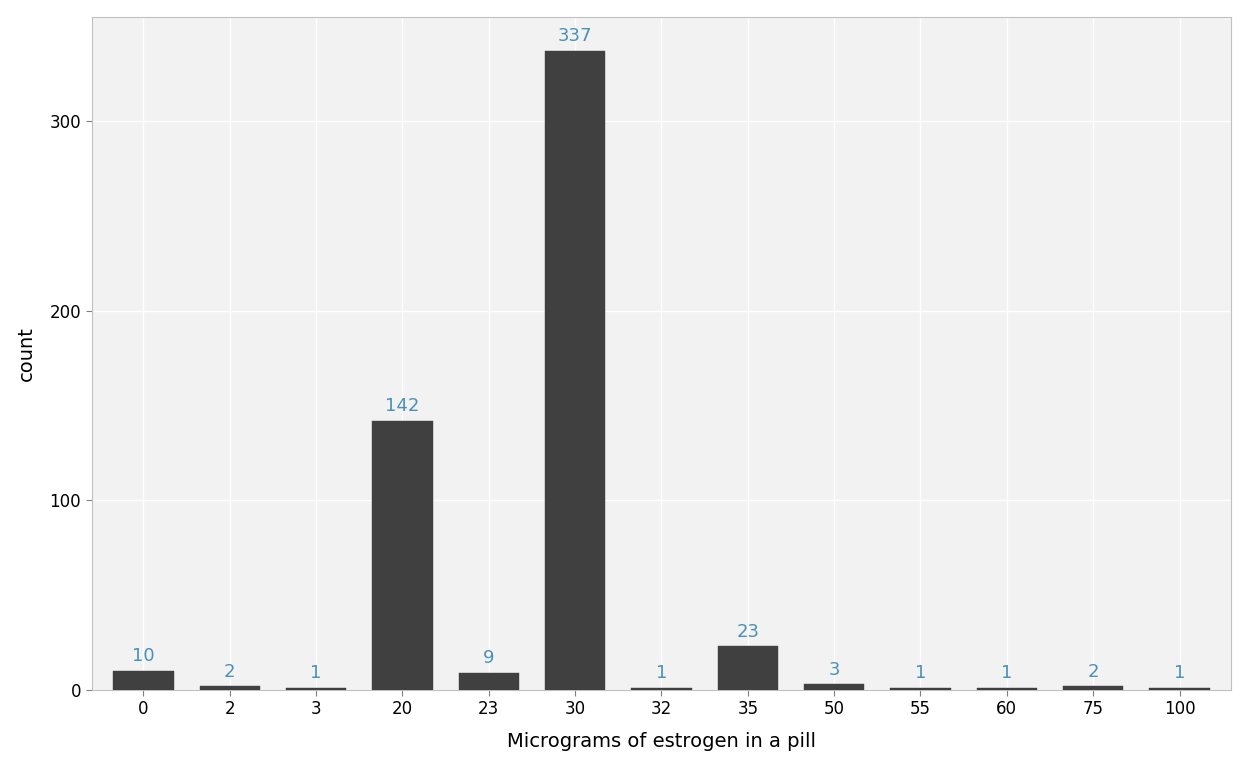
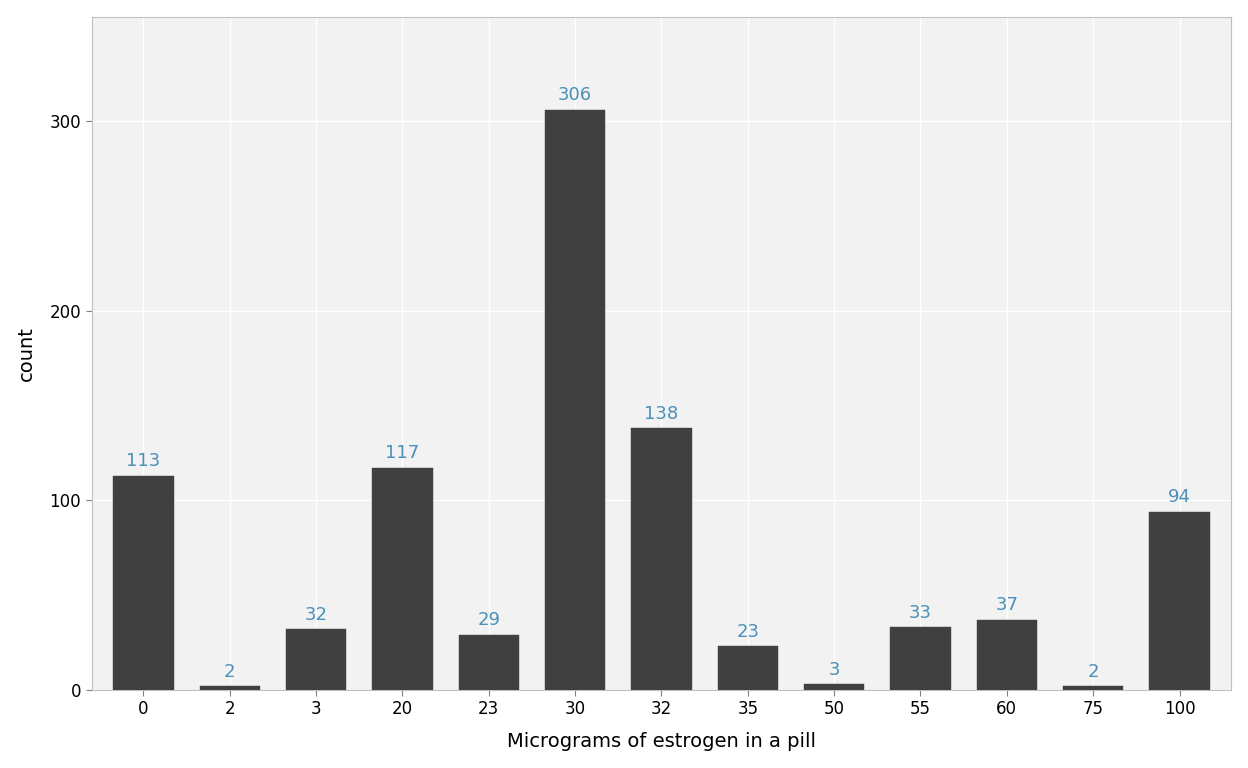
0: 10 -> 113
3: 1 -> 32
20: 142 -> 117
23: 9 -> 29
30: 337 -> 306
32: 1 -> 138
55: 1 -> 33
60: 1 -> 37
100: 1 -> 94
